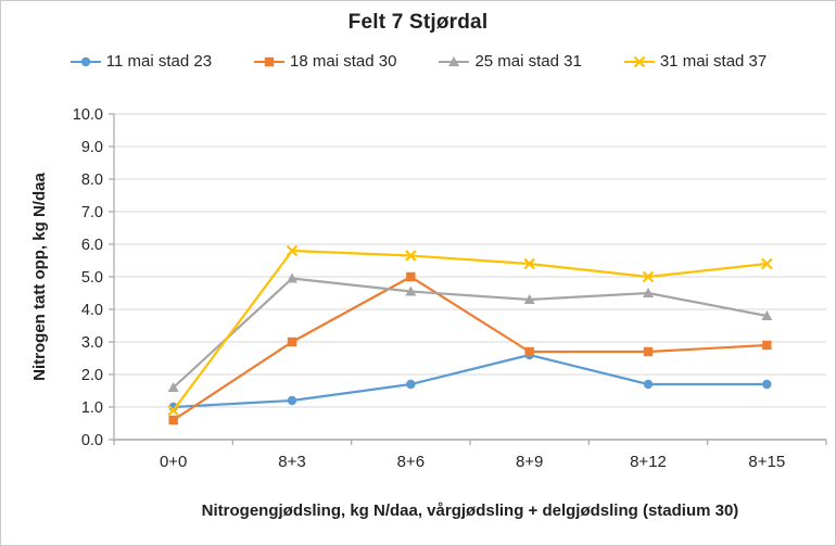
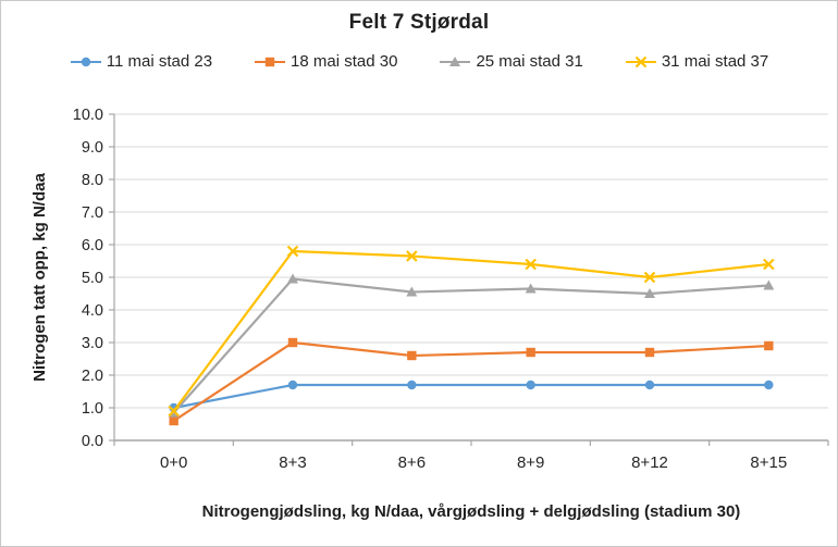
25 mai stad 31/0+0: 1.6 -> 0.8
11 mai stad 23/8+3: 1.2 -> 1.7
18 mai stad 30/8+6: 5.0 -> 2.6
11 mai stad 23/8+9: 2.6 -> 1.7
25 mai stad 31/8+9: 4.3 -> 4.7
25 mai stad 31/8+15: 3.8 -> 4.8
